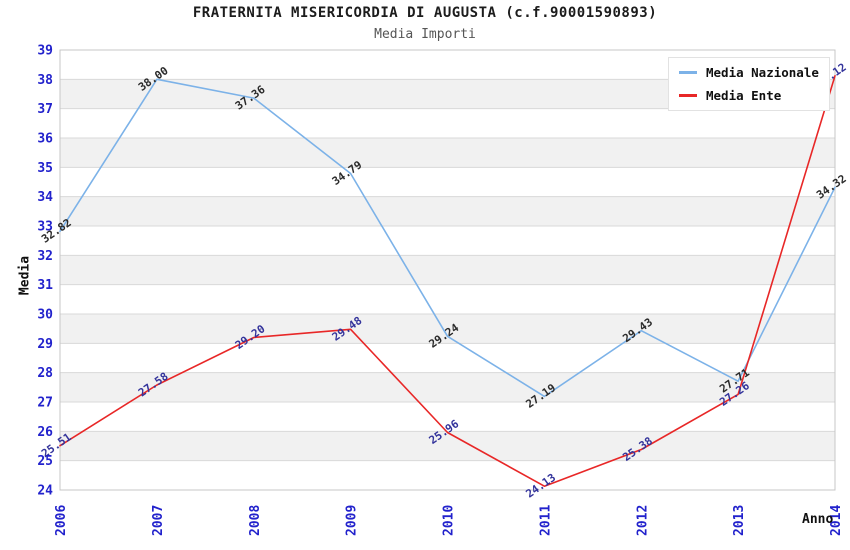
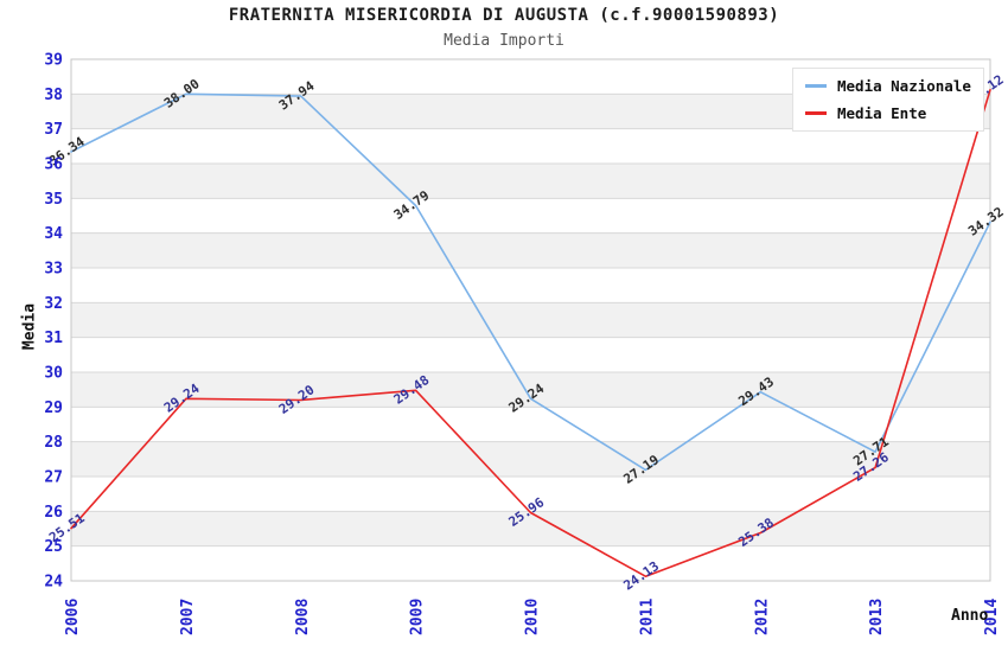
Media Nazionale/2006: 32.82 -> 36.34
Media Ente/2007: 27.58 -> 29.24
Media Nazionale/2008: 37.36 -> 37.94
